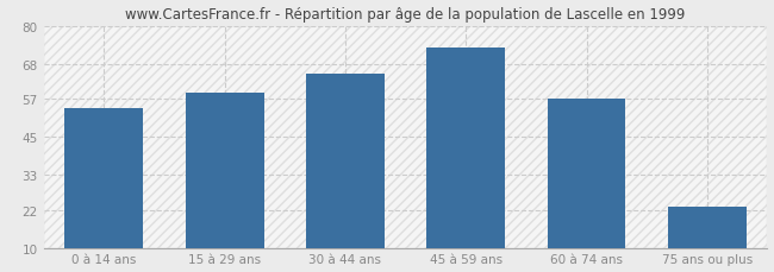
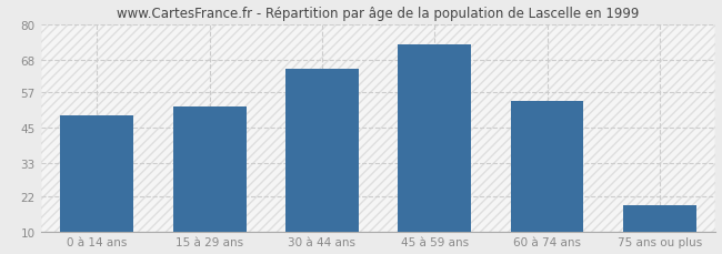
0 à 14 ans: 54 -> 49
15 à 29 ans: 59 -> 52
60 à 74 ans: 57 -> 54
75 ans ou plus: 23 -> 19
